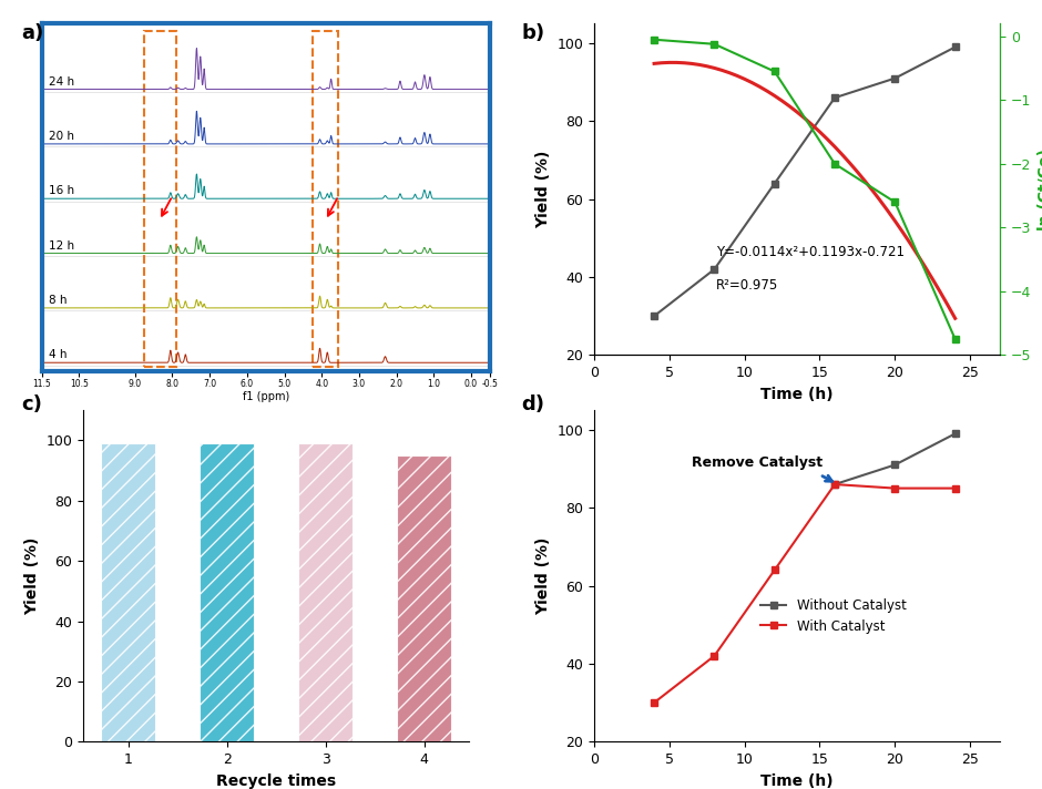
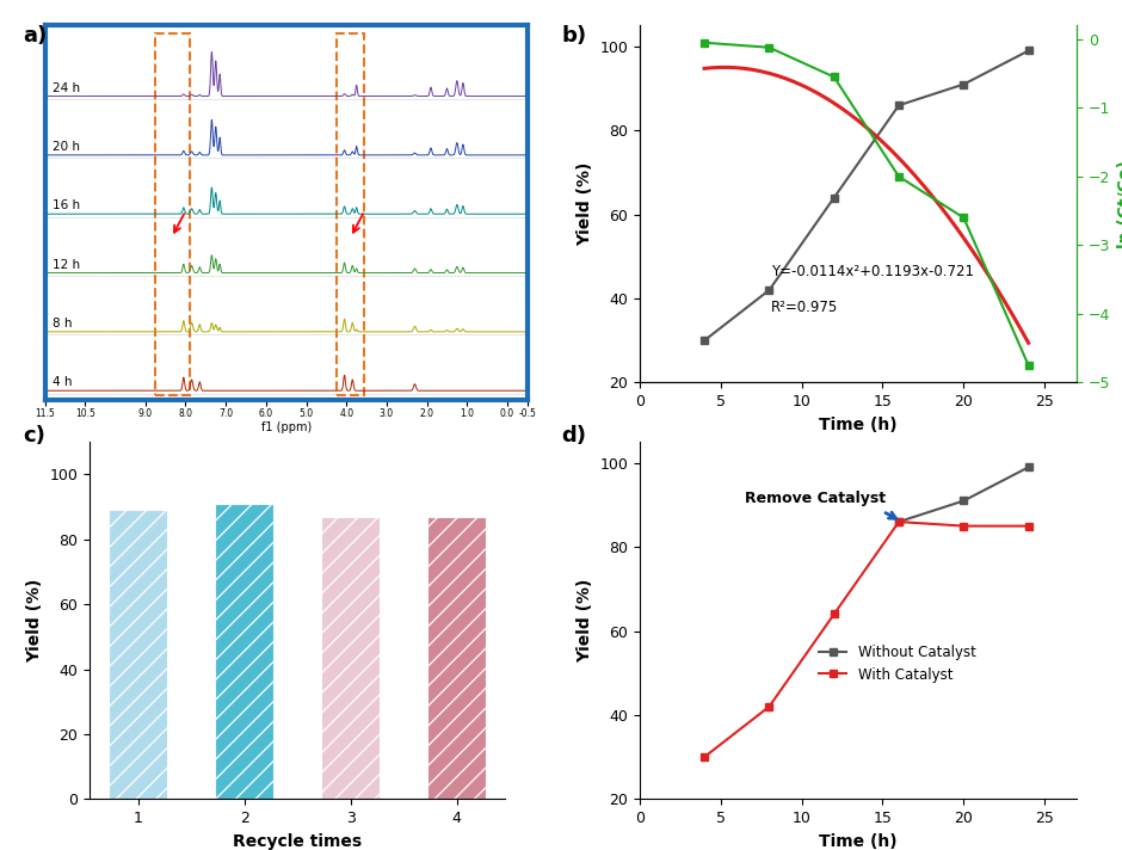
1: 99 -> 89
2: 99 -> 91
3: 99 -> 87
4: 95 -> 87
